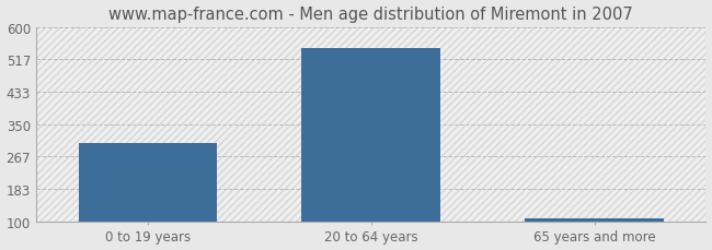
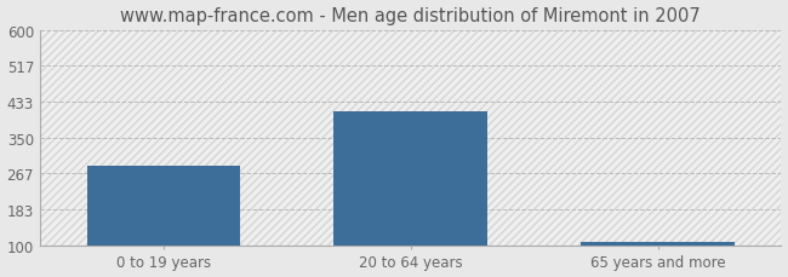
0 to 19 years: 302 -> 285
20 to 64 years: 547 -> 410
